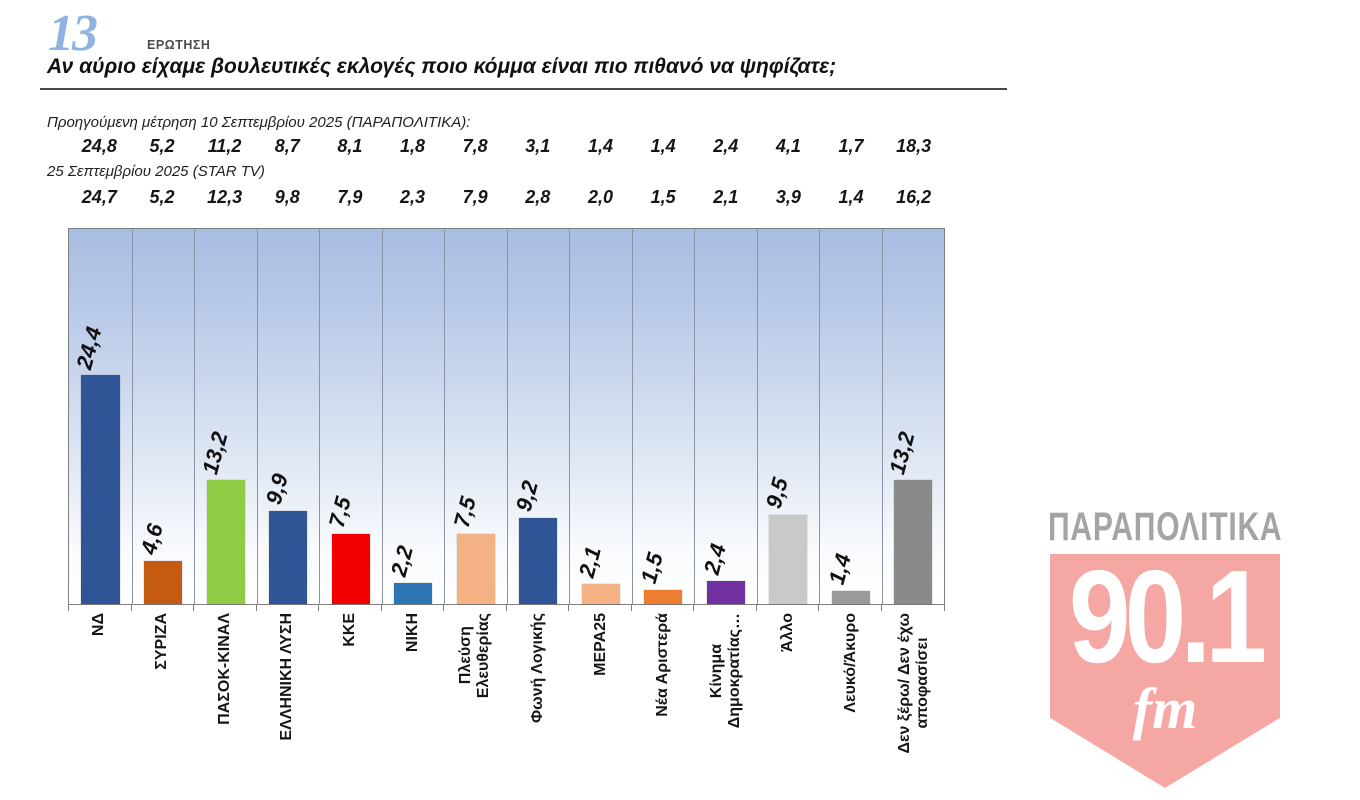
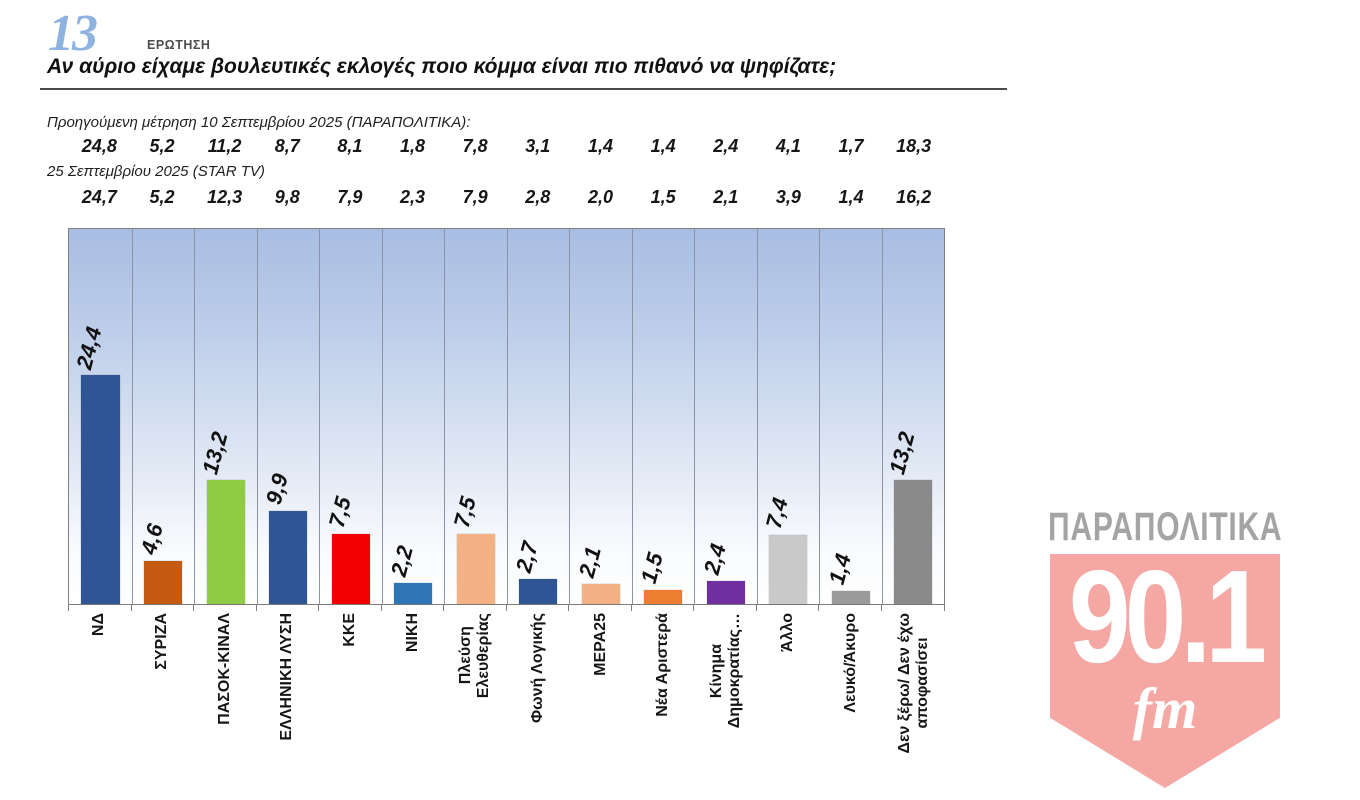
Φωνή Λογικής: 9,2 -> 2,7
Άλλο: 9,5 -> 7,4
